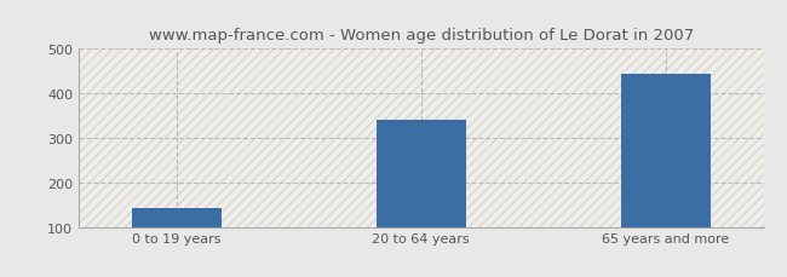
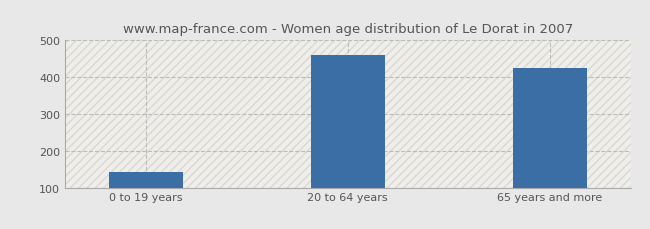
20 to 64 years: 340 -> 460
65 years and more: 445 -> 425
